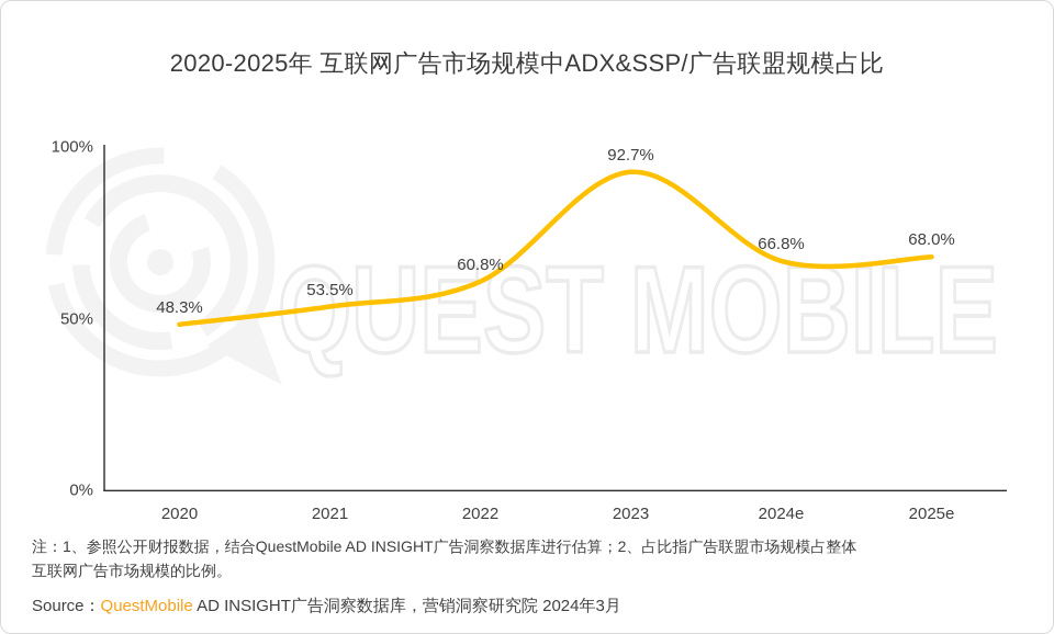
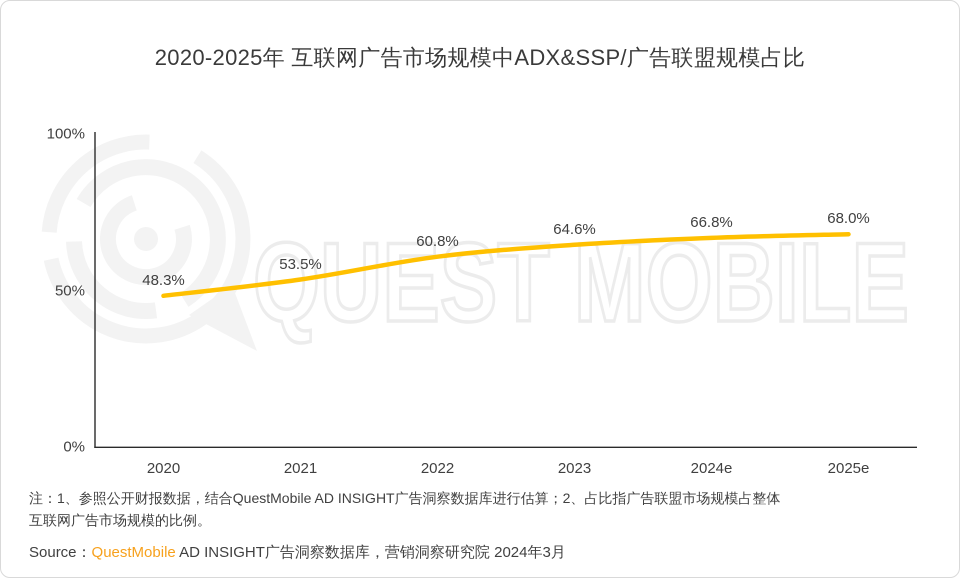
2023: 92.7% -> 64.6%
